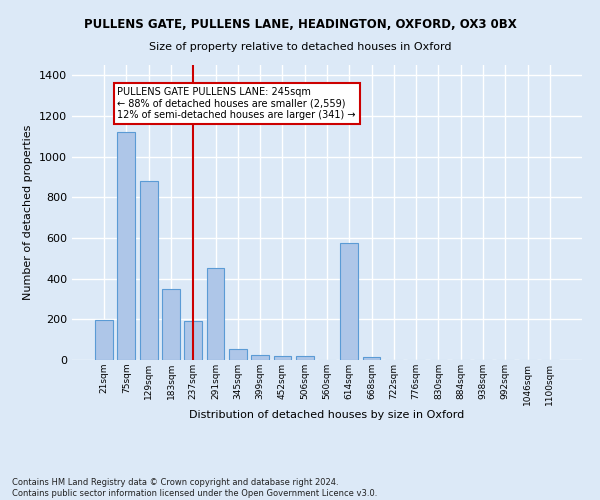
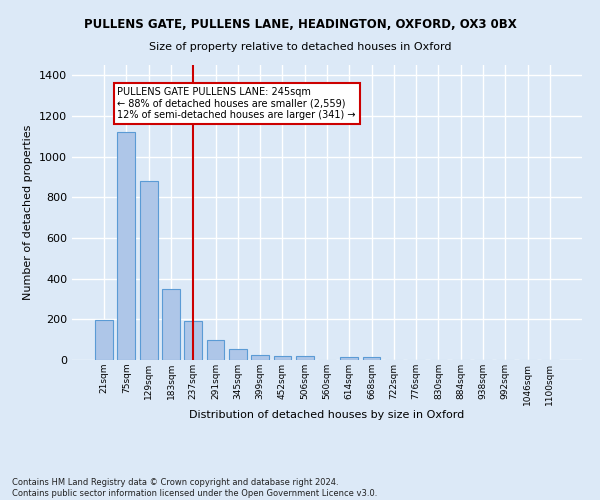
291sqm: 450 -> 100
614sqm: 575 -> 16
